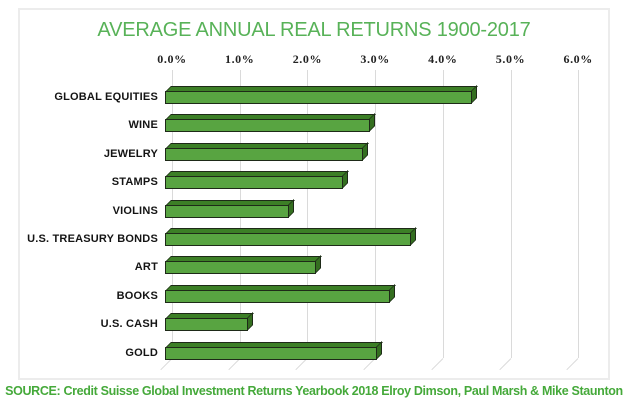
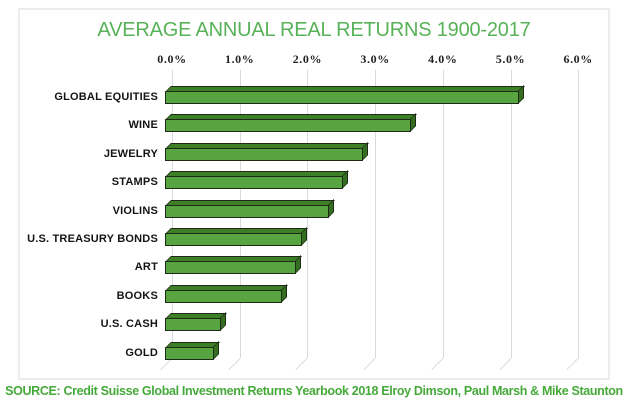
GLOBAL EQUITIES: 4.5% -> 5.2%
WINE: 3.0% -> 3.6%
VIOLINS: 1.8% -> 2.4%
U.S. TREASURY BONDS: 3.6% -> 2.0%
ART: 2.2% -> 1.9%
BOOKS: 3.3% -> 1.7%
U.S. CASH: 1.2% -> 0.8%
GOLD: 3.1% -> 0.7%
